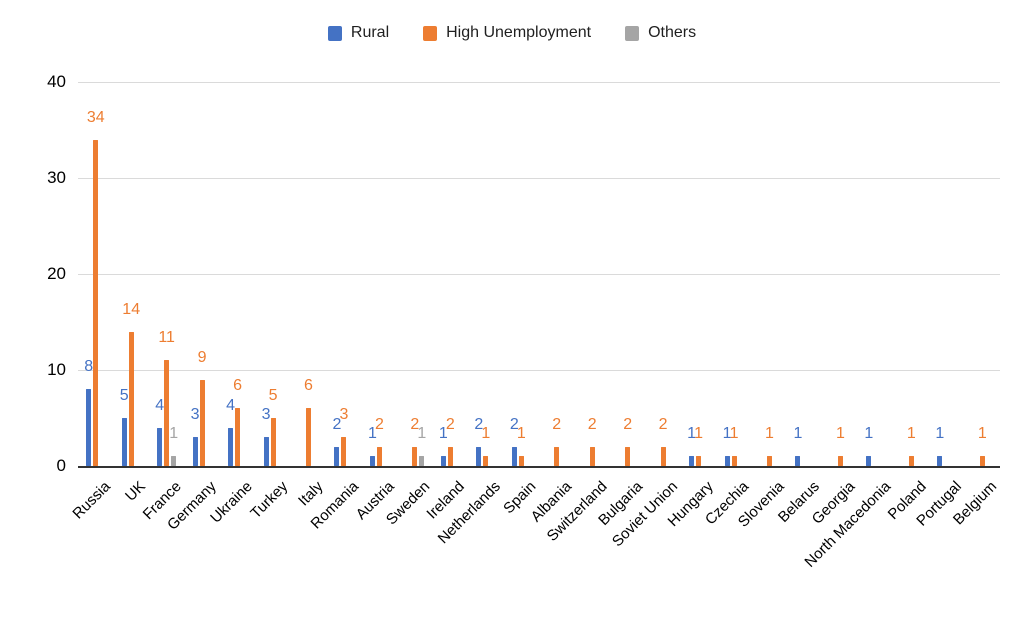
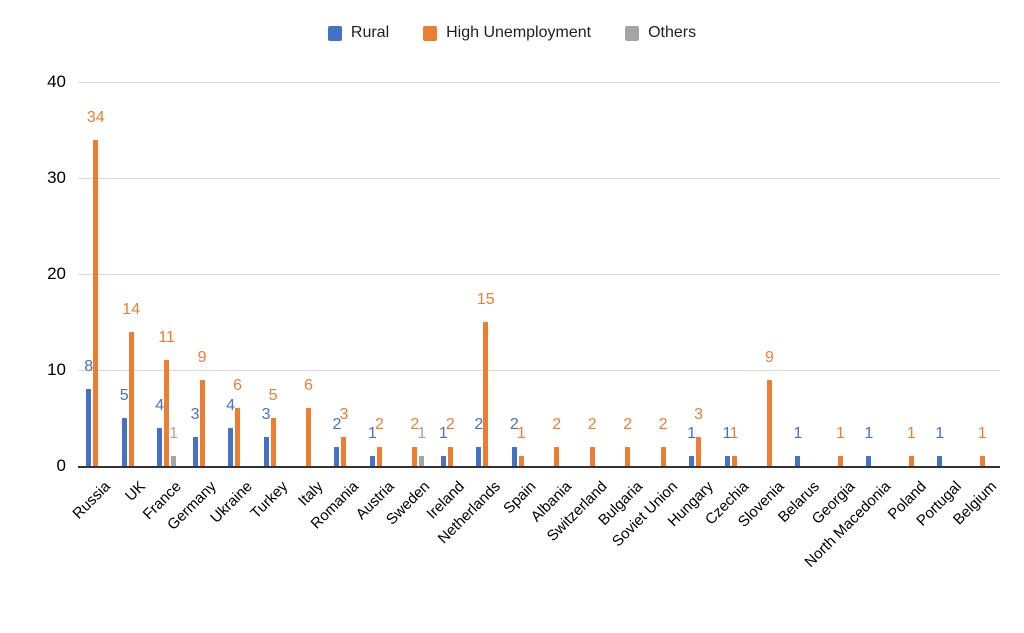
High Unemployment/Netherlands: 1 -> 15
High Unemployment/Hungary: 1 -> 3
High Unemployment/Slovenia: 1 -> 9
